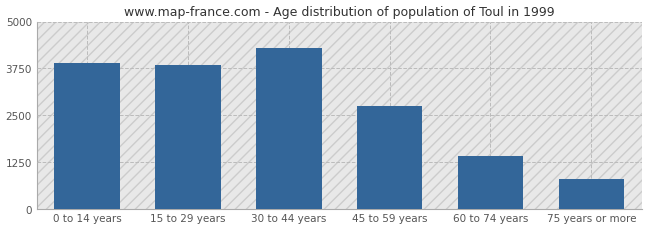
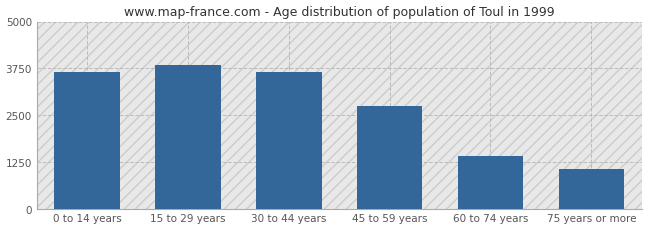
0 to 14 years: 3900 -> 3650
30 to 44 years: 4300 -> 3650
75 years or more: 800 -> 1050
